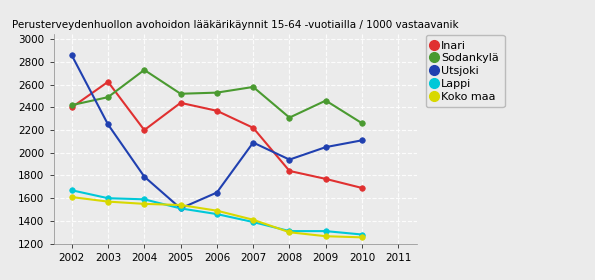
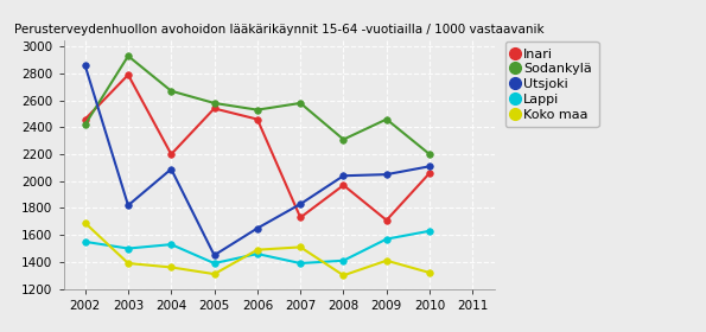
Inari/2002: 2400 -> 2460
Lappi/2002: 1670 -> 1550
Koko maa/2002: 1610 -> 1690
Inari/2003: 2620 -> 2790
Sodankylä/2003: 2490 -> 2930
Utsjoki/2003: 2250 -> 1820
Lappi/2003: 1600 -> 1500
Koko maa/2003: 1570 -> 1390
Sodankylä/2004: 2730 -> 2670
Utsjoki/2004: 1790 -> 2090
Lappi/2004: 1590 -> 1530
Koko maa/2004: 1550 -> 1360
Inari/2005: 2440 -> 2540
Sodankylä/2005: 2520 -> 2580
Utsjoki/2005: 1510 -> 1450
Lappi/2005: 1510 -> 1390
Koko maa/2005: 1540 -> 1310
Inari/2006: 2370 -> 2460
Inari/2007: 2220 -> 1730
Utsjoki/2007: 2090 -> 1830
Koko maa/2007: 1410 -> 1510
Inari/2008: 1840 -> 1970
Utsjoki/2008: 1940 -> 2040
Lappi/2008: 1310 -> 1410
Inari/2009: 1770 -> 1710
Lappi/2009: 1310 -> 1570
Koko maa/2009: 1260 -> 1410
Inari/2010: 1690 -> 2060
Sodankylä/2010: 2260 -> 2200
Lappi/2010: 1280 -> 1630
Koko maa/2010: 1260 -> 1320
